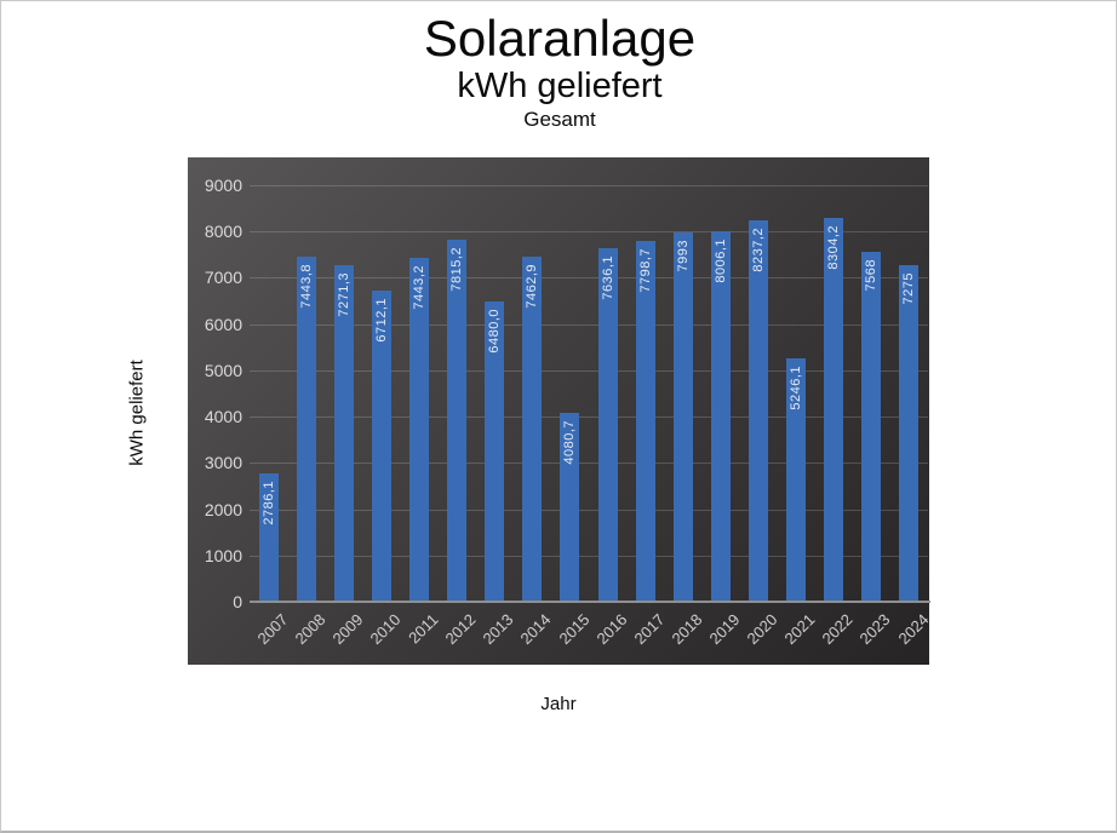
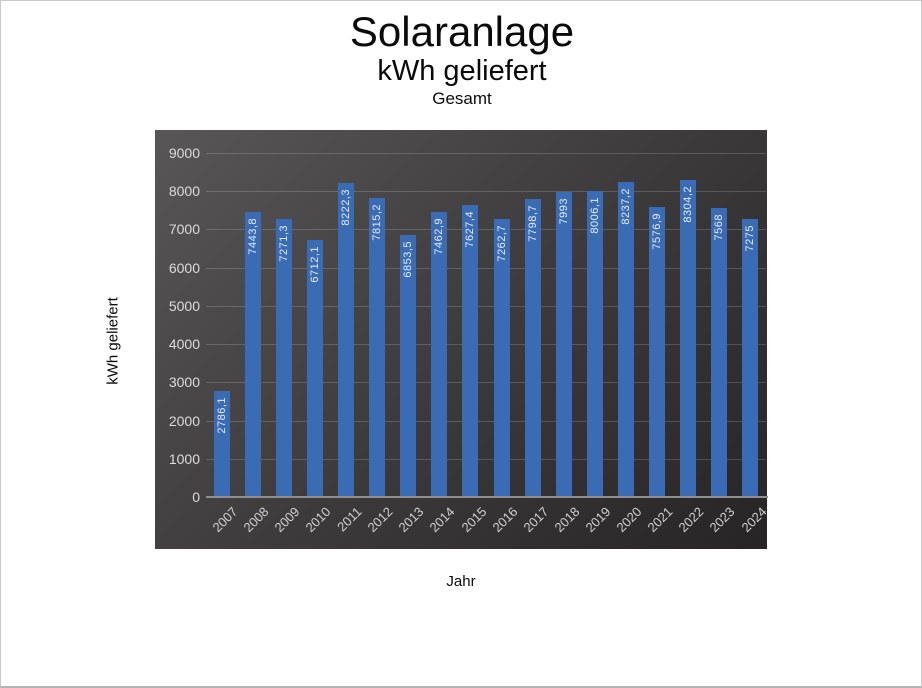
2011: 7443,2 -> 8222,3
2013: 6480,0 -> 6853,5
2015: 4080,7 -> 7627,4
2016: 7636,1 -> 7262,7
2021: 5246,1 -> 7576,9
